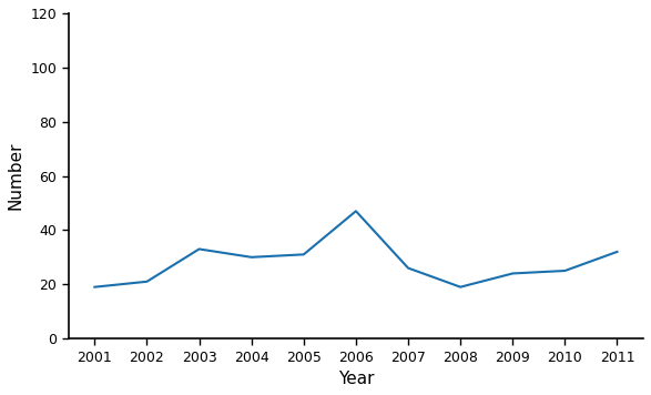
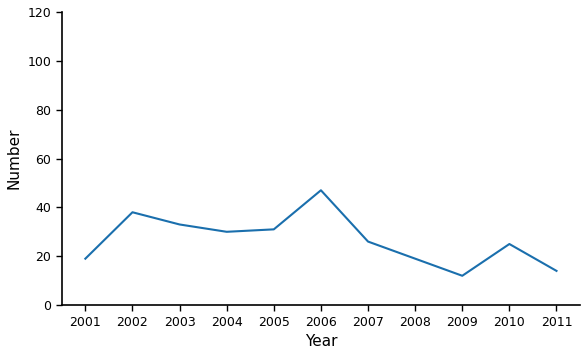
2002: 21 -> 38
2009: 24 -> 12
2011: 32 -> 14
